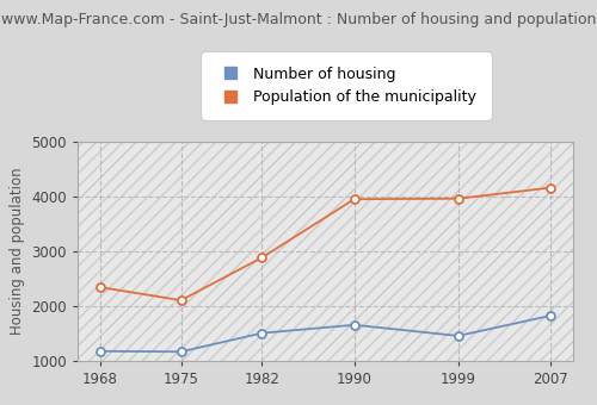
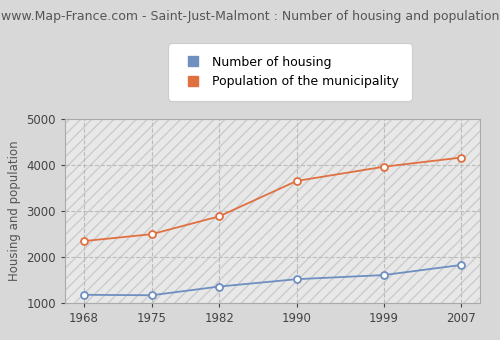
Population of the municipality/1975: 2100 -> 2490
Number of housing/1982: 1500 -> 1350
Number of housing/1990: 1650 -> 1510
Population of the municipality/1990: 3950 -> 3650
Number of housing/1999: 1450 -> 1600
